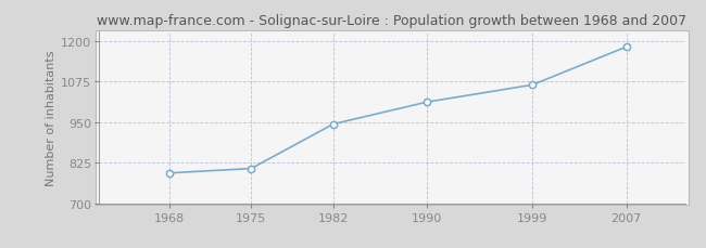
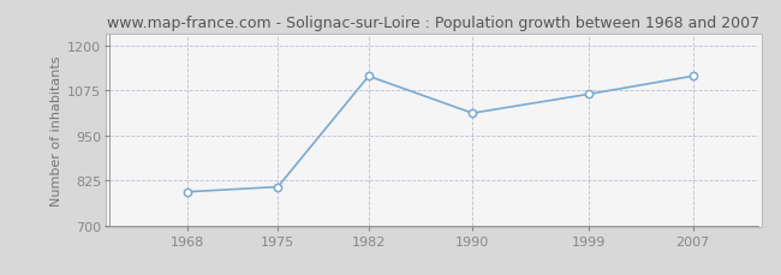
1982: 944 -> 1115
2007: 1182 -> 1115
